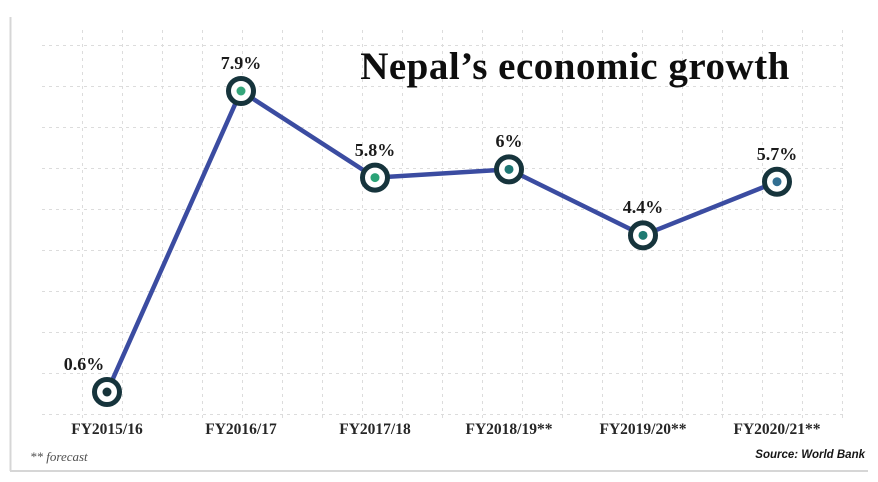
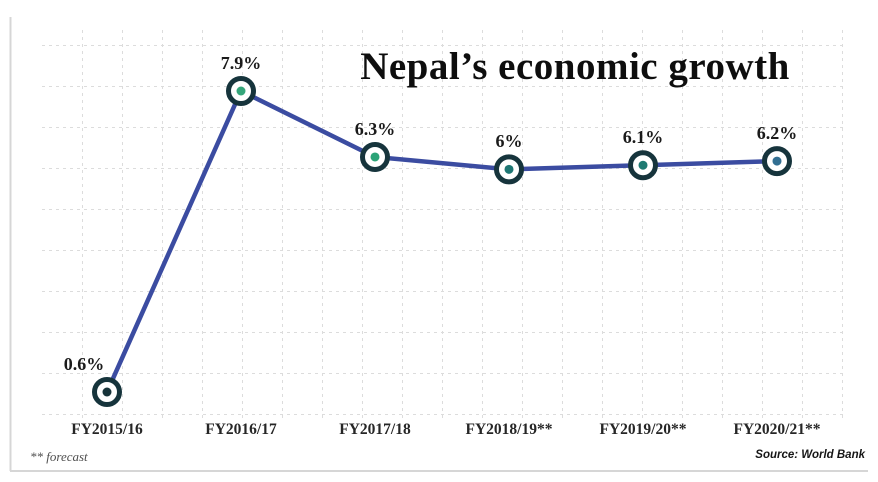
FY2017/18: 5.8% -> 6.3%
FY2019/20**: 4.4% -> 6.1%
FY2020/21**: 5.7% -> 6.2%
